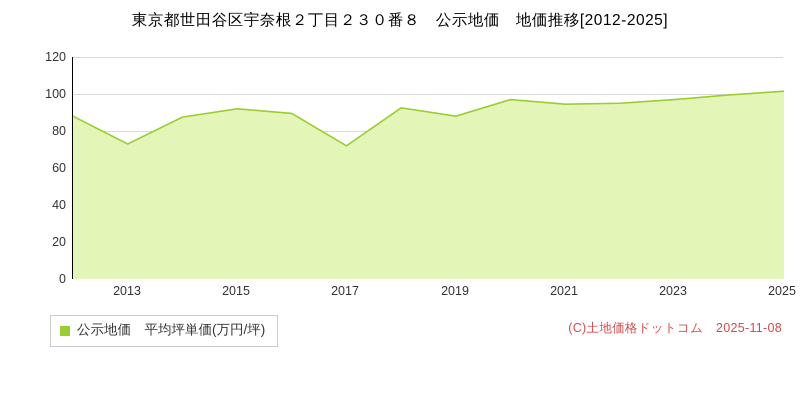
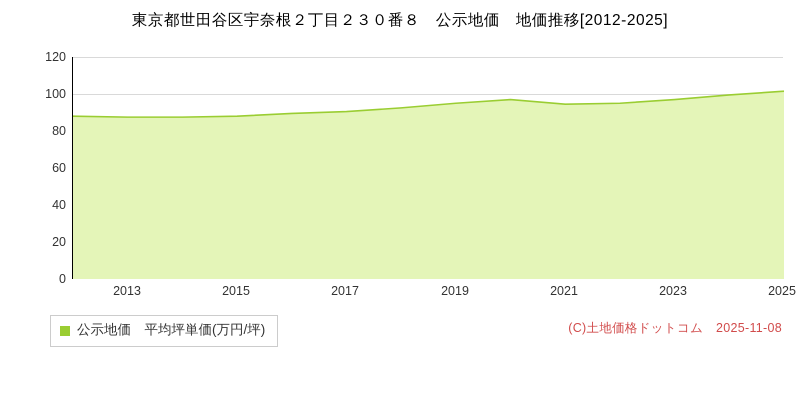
2013: 73 -> 88
2015: 92 -> 88
2017: 72 -> 90
2019: 88 -> 95
